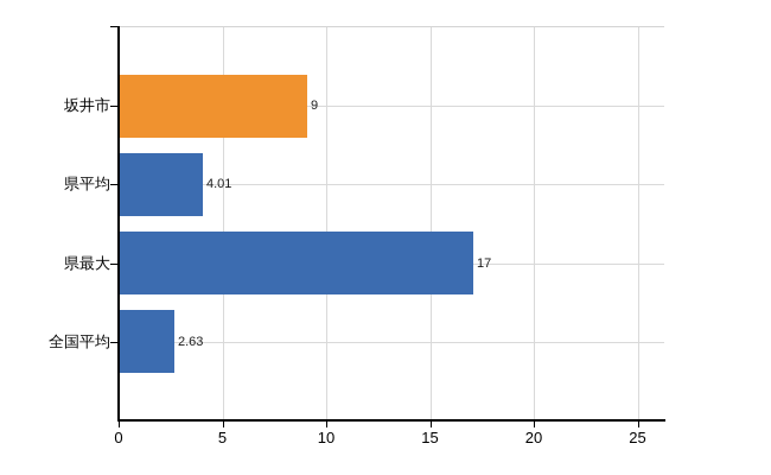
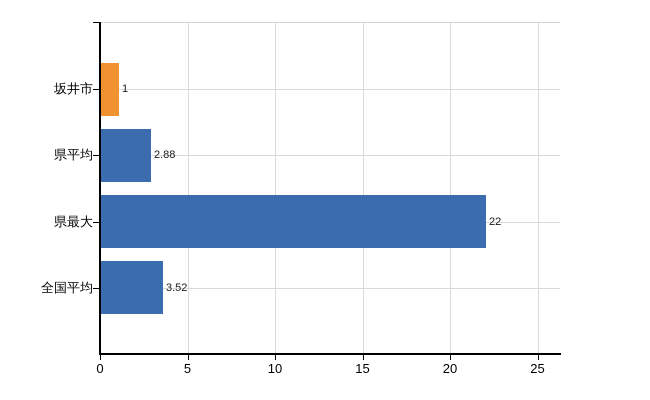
坂井市: 9 -> 1
県平均: 4.01 -> 2.88
県最大: 17 -> 22
全国平均: 2.63 -> 3.52
